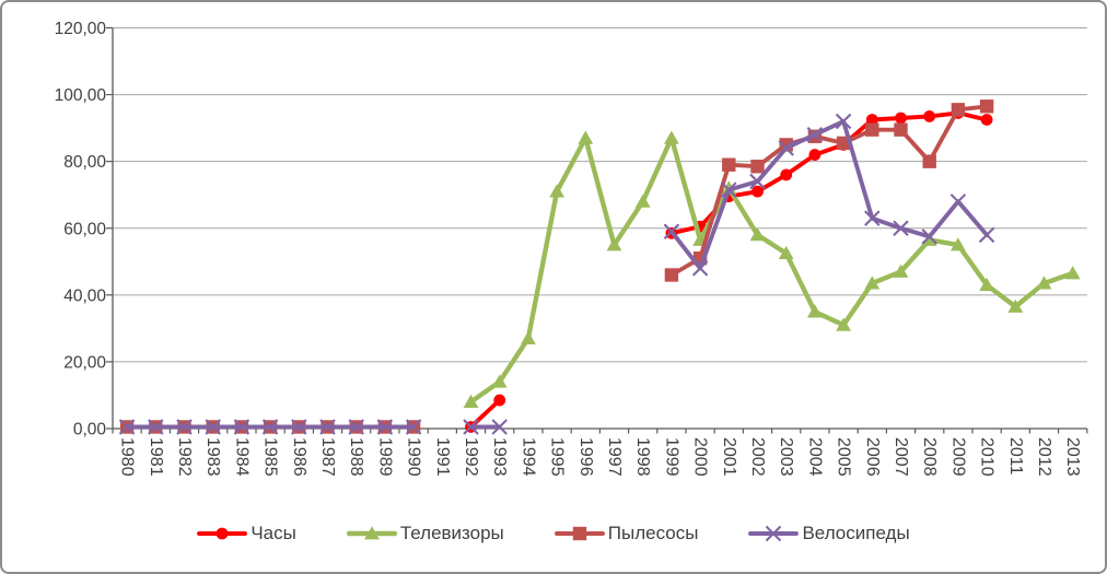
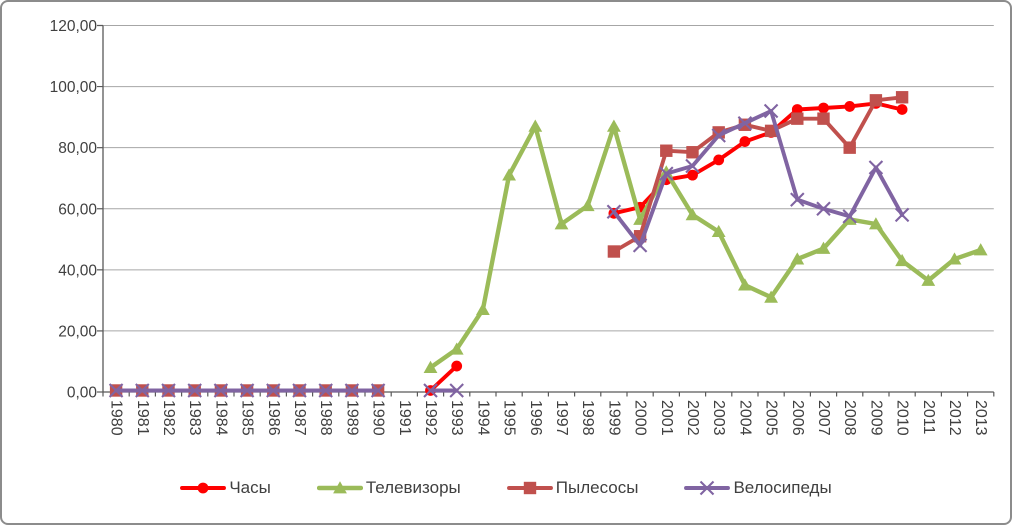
Телевизоры/1998: 68 -> 61
Велосипеды/2009: 68 -> 74
